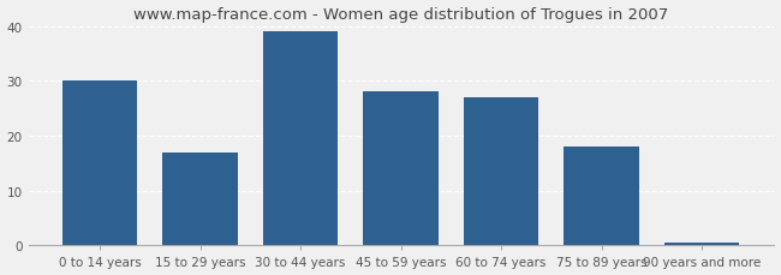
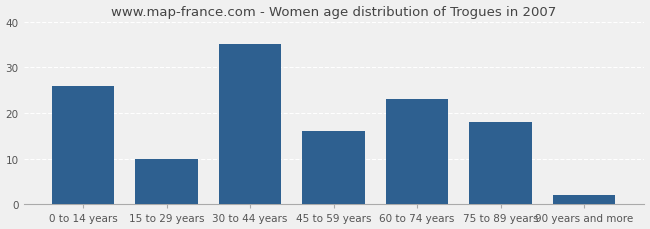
0 to 14 years: 30.0 -> 26.0
15 to 29 years: 17.0 -> 10.0
30 to 44 years: 39.0 -> 35.0
45 to 59 years: 28.0 -> 16.0
60 to 74 years: 27.0 -> 23.0
90 years and more: 0.5 -> 2.0
